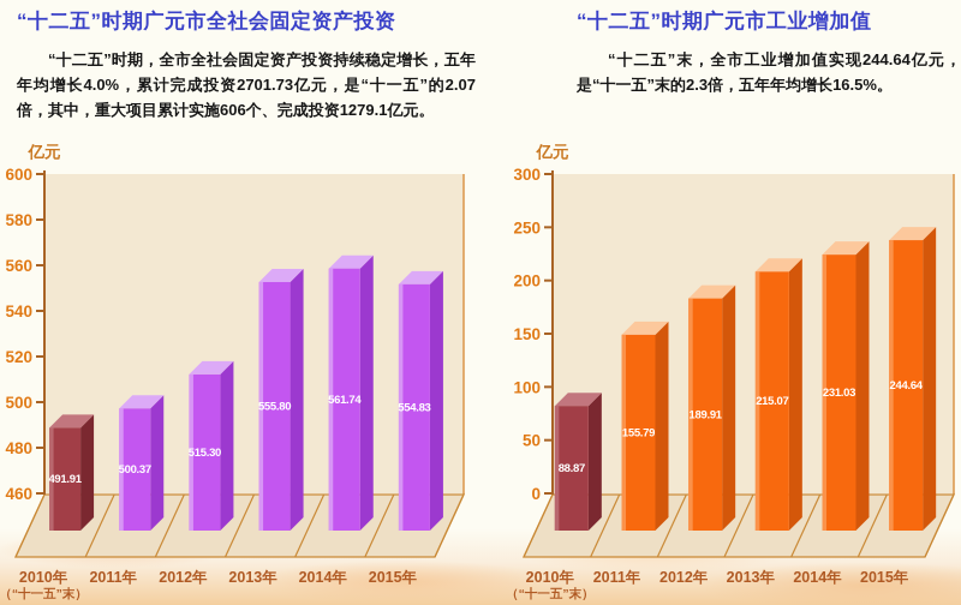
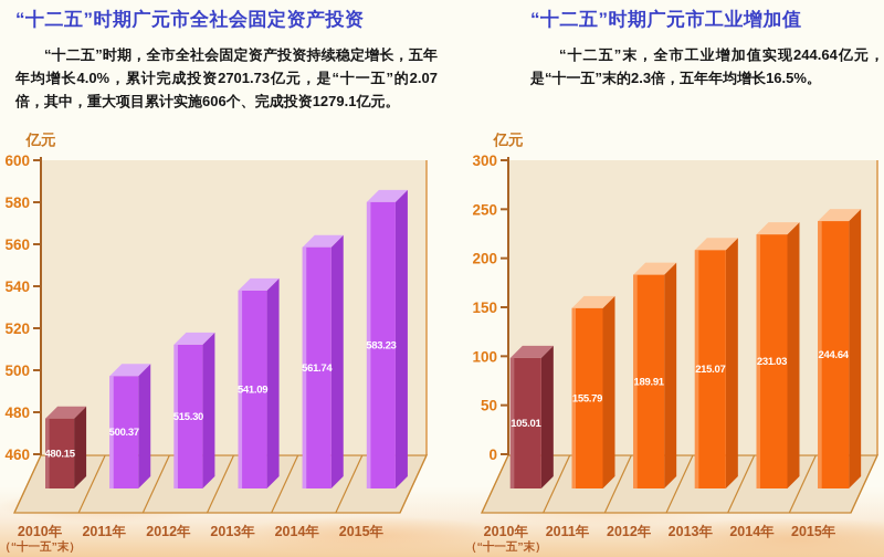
“十二五”时期广元市全社会固定资产投资/2010年: 491.91 -> 480.15
“十二五”时期广元市全社会固定资产投资/2013年: 555.80 -> 541.09
“十二五”时期广元市全社会固定资产投资/2015年: 554.83 -> 583.23
“十二五”时期广元市工业增加值/2010年: 88.87 -> 105.01
